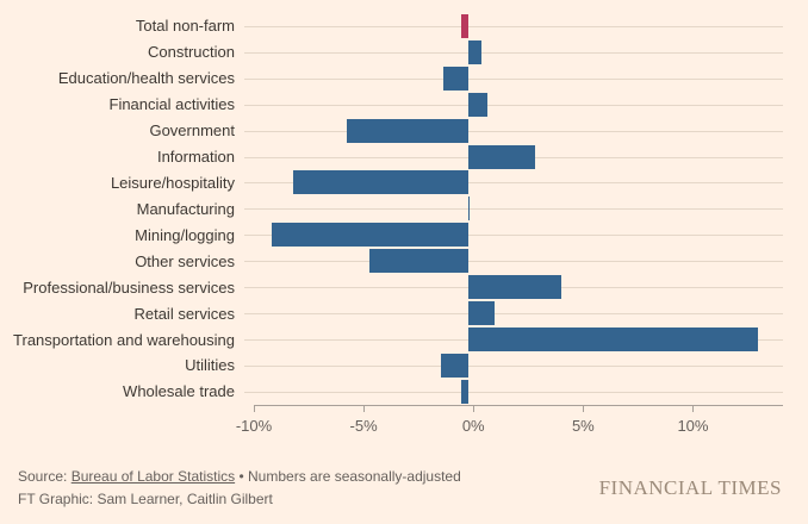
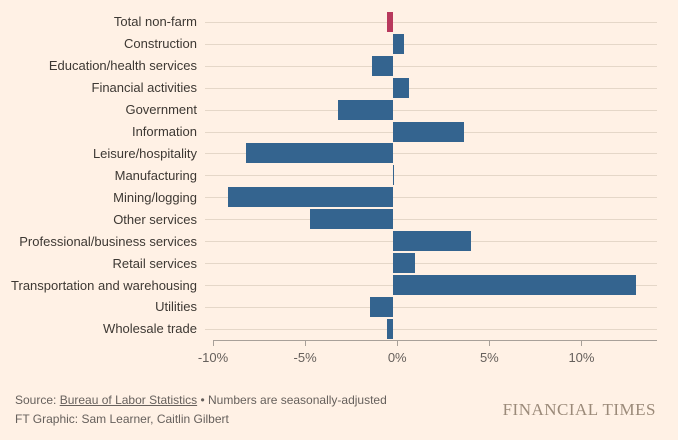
Government: -5.4% -> -2.9%
Information: 3.0% -> 3.8%
